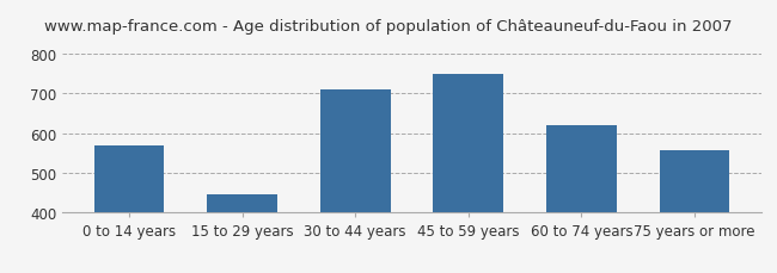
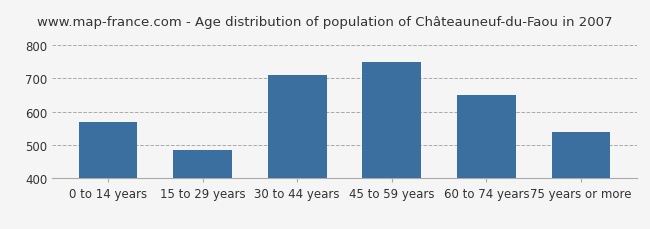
15 to 29 years: 447 -> 485
60 to 74 years: 621 -> 650
75 years or more: 556 -> 540
